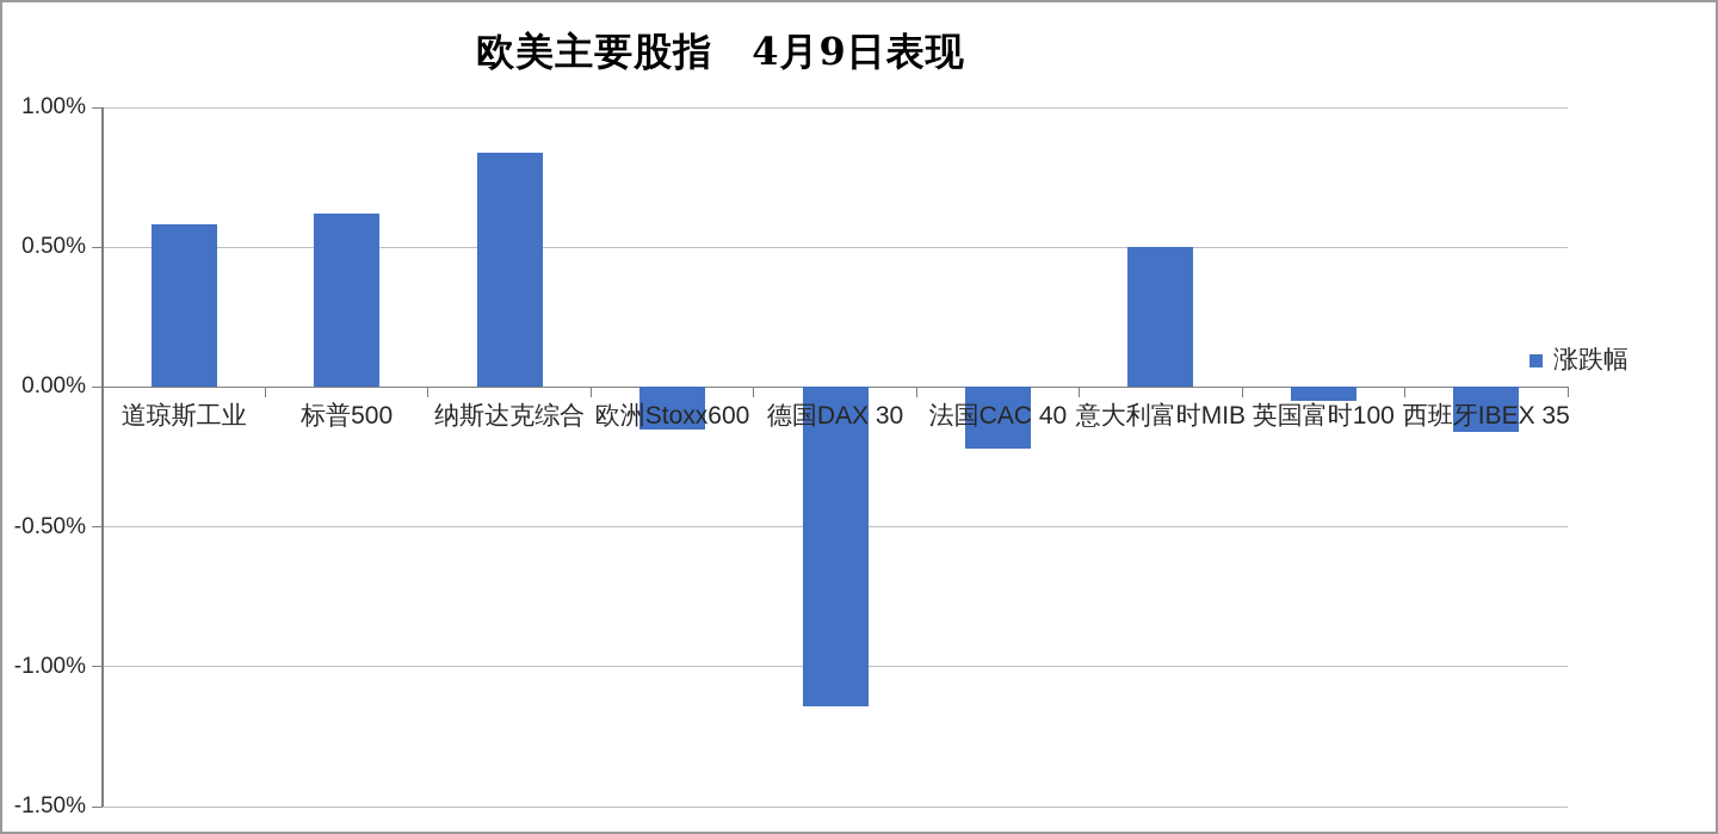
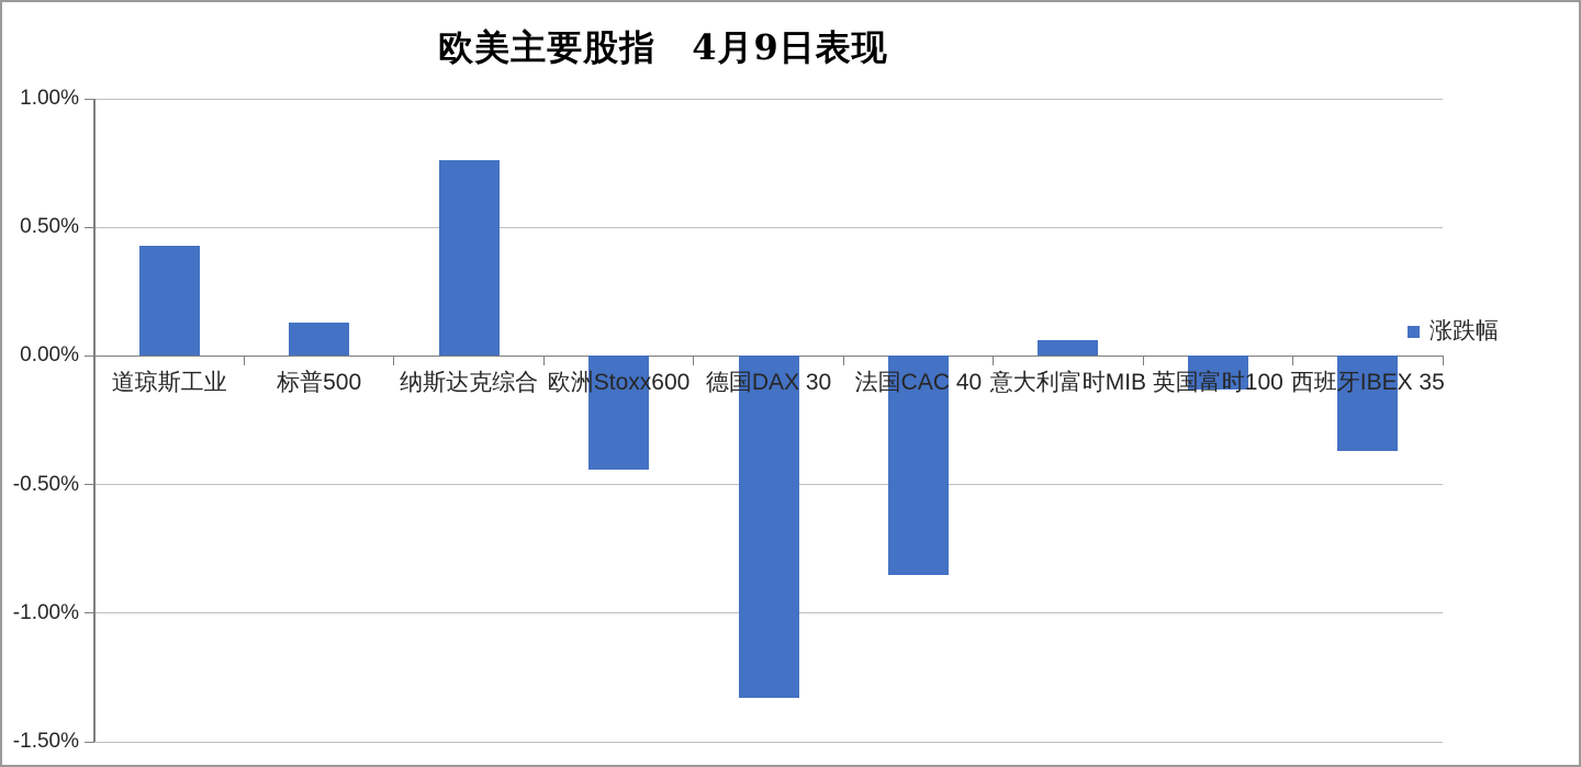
道琼斯工业: 0.58% -> 0.43%
标普500: 0.62% -> 0.13%
纳斯达克综合: 0.84% -> 0.76%
欧洲Stoxx600: -0.15% -> -0.44%
德国DAX 30: -1.14% -> -1.33%
法国CAC 40: -0.22% -> -0.85%
意大利富时MIB: 0.50% -> 0.06%
英国富时100: -0.05% -> -0.13%
西班牙IBEX 35: -0.16% -> -0.37%
